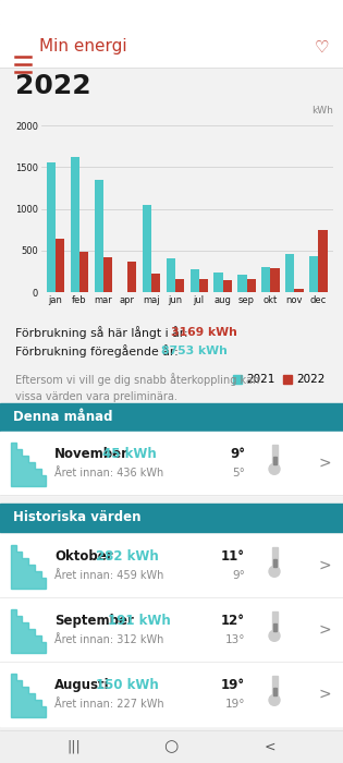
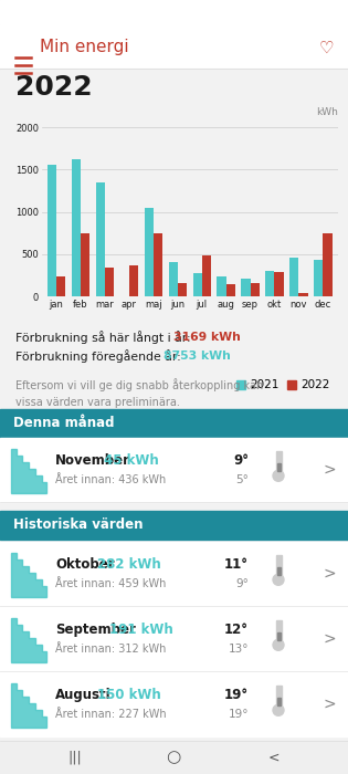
2022/jan: 640 -> 240
2022/feb: 480 -> 740
2022/mar: 420 -> 340
2022/maj: 220 -> 740
2022/jul: 160 -> 480
